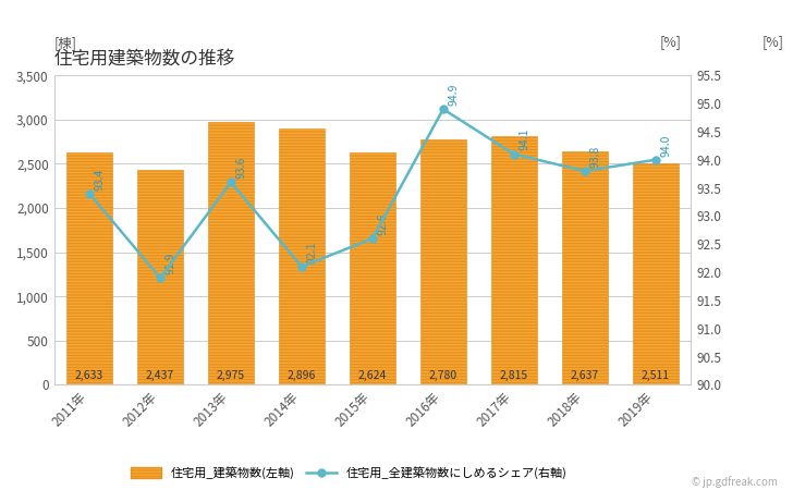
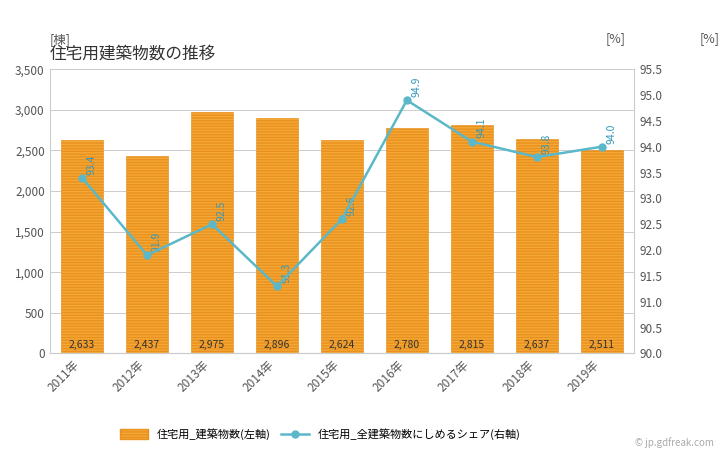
住宅用_全建築物数にしめるシェア(右軸)/2013年: 93.6 -> 92.5
住宅用_全建築物数にしめるシェア(右軸)/2014年: 92.1 -> 91.3
